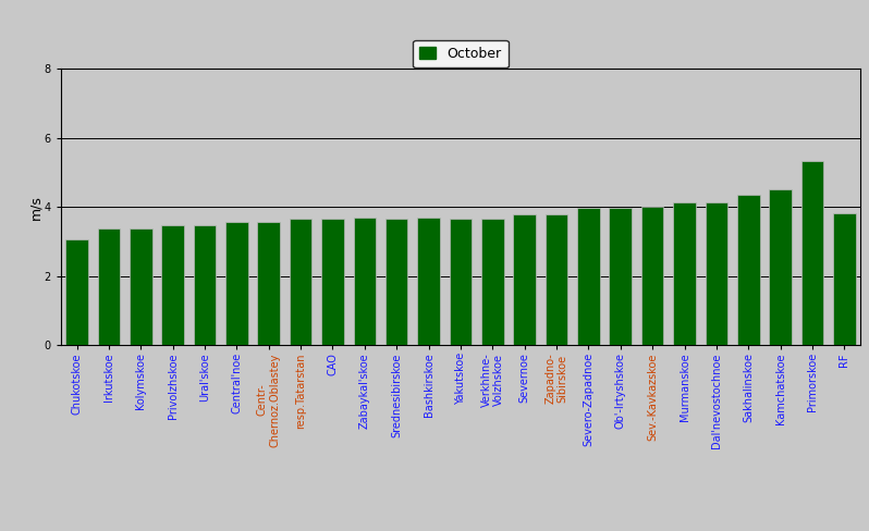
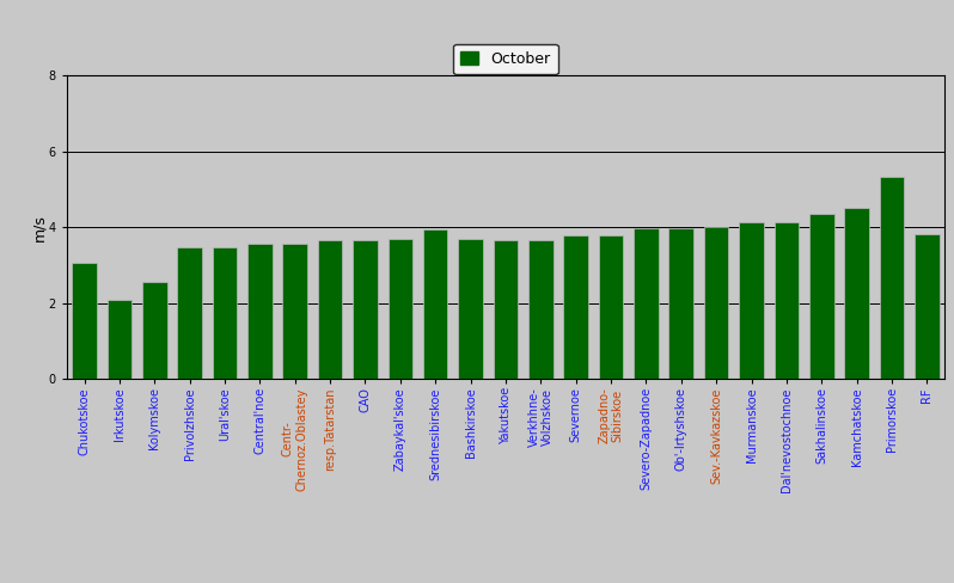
Irkutskoe: 3.38 -> 2.10
Kolymskoe: 3.37 -> 2.55
Srednesibirskoe: 3.67 -> 3.95
